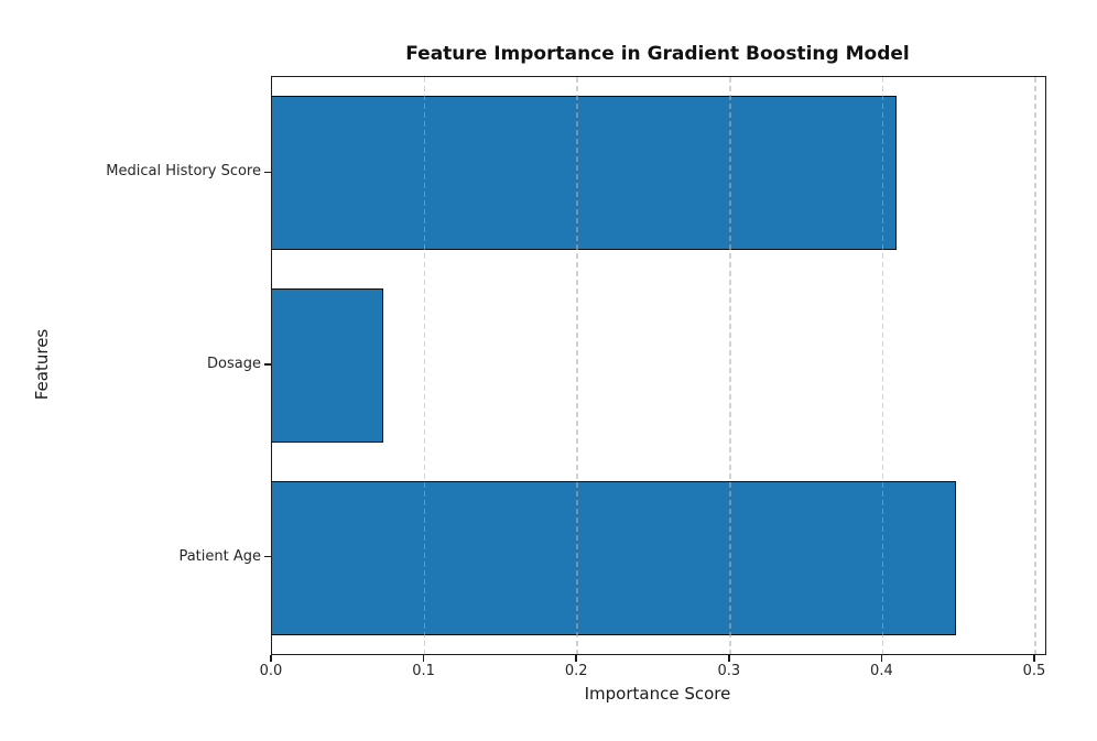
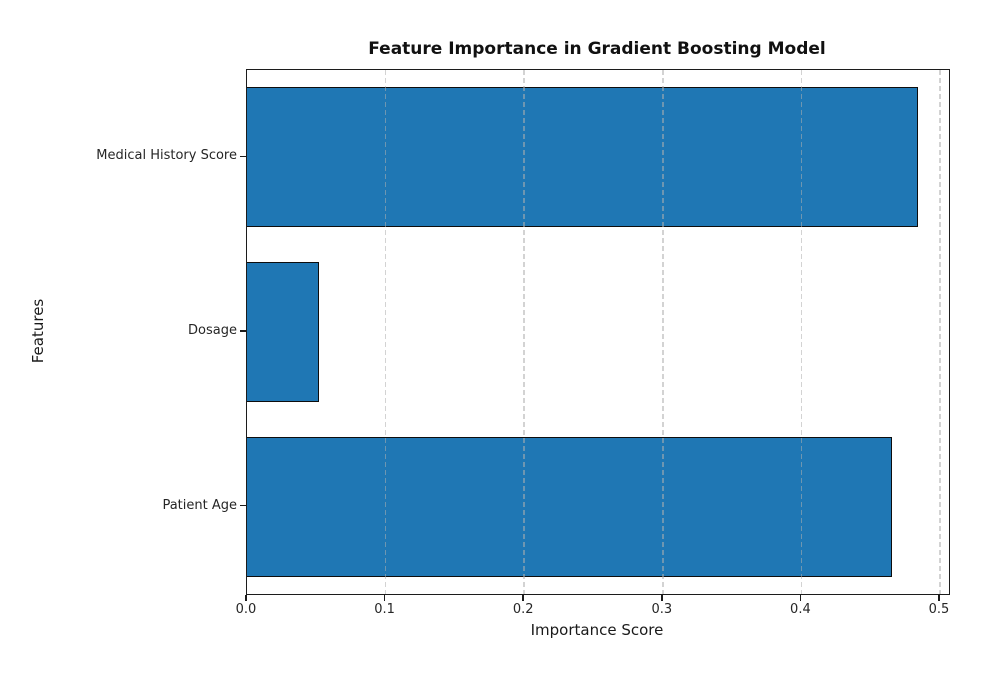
Medical History Score: 0.409 -> 0.484
Dosage: 0.073 -> 0.052
Patient Age: 0.448 -> 0.465
